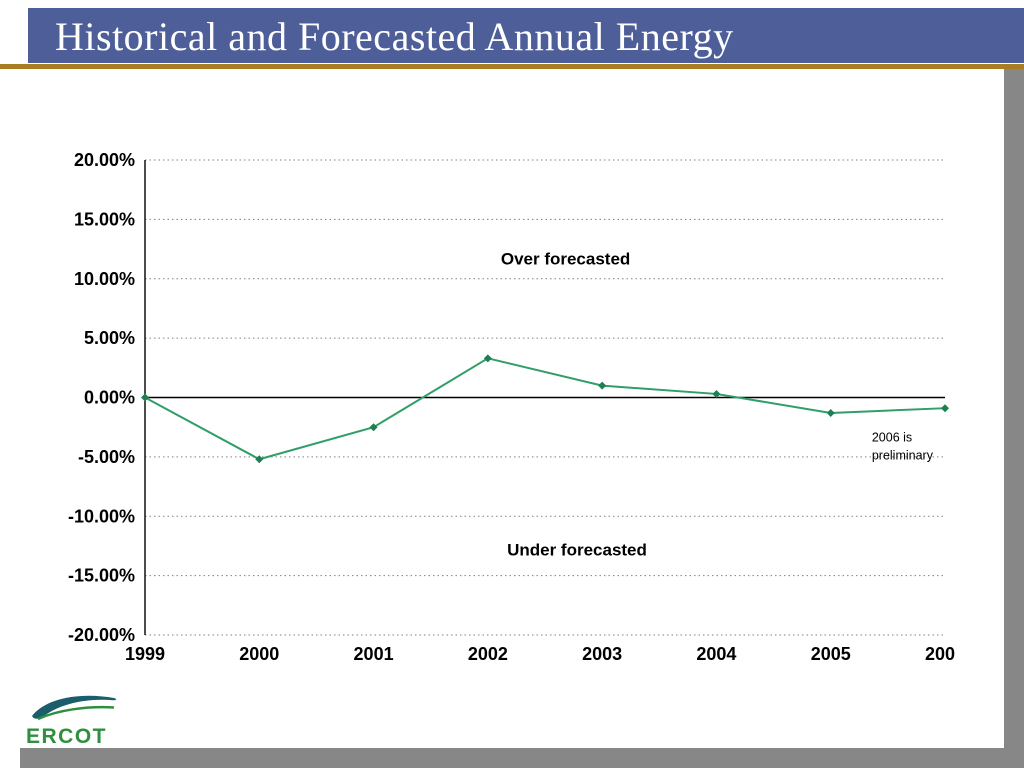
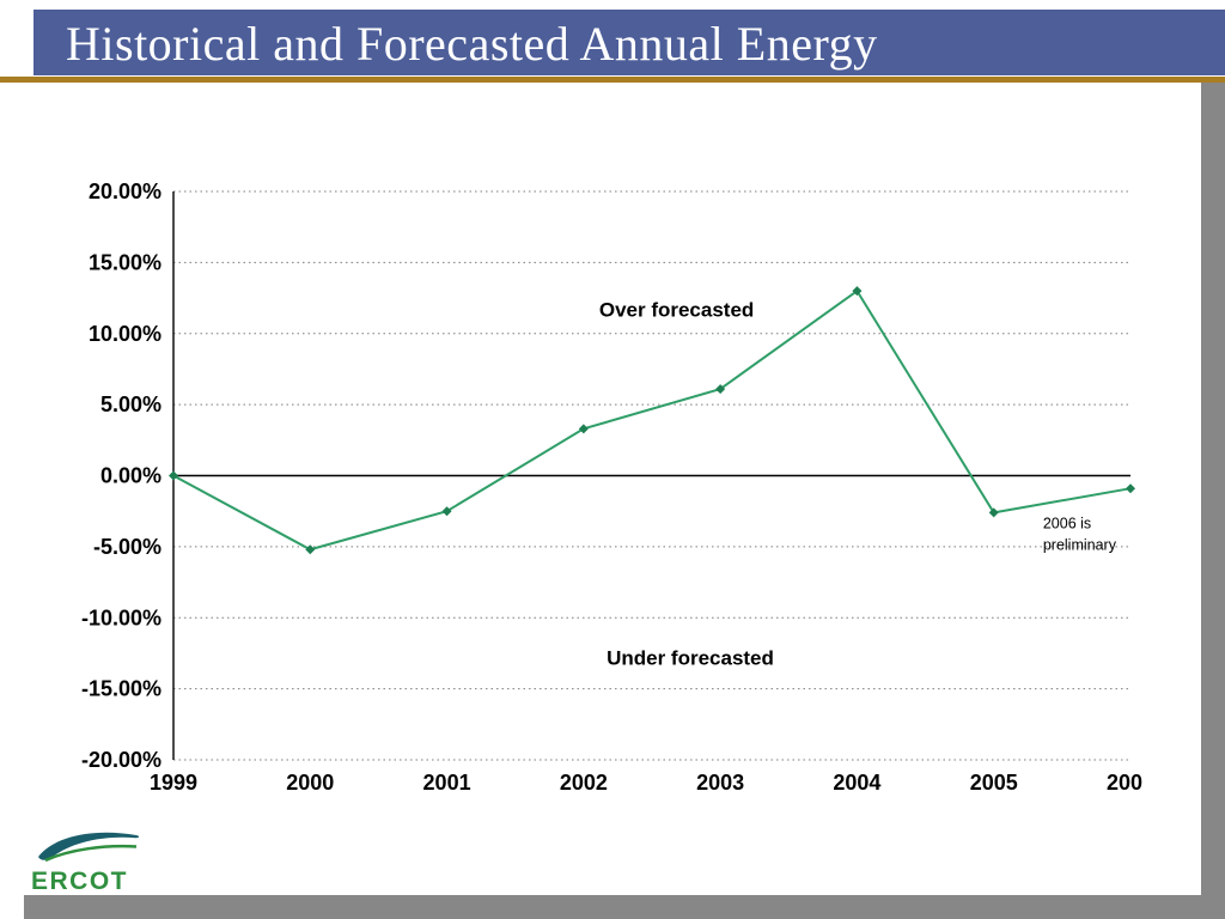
2003: 1.0% -> 6.1%
2004: 0.3% -> 13.0%
2005: -1.3% -> -2.6%
